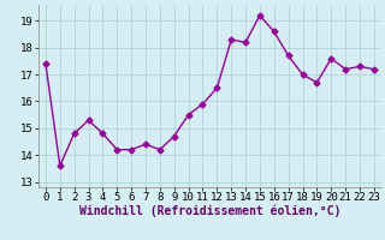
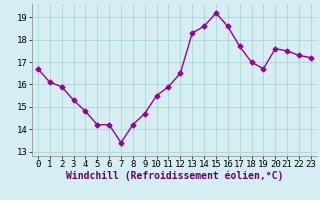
0: 17.4 -> 16.7
1: 13.6 -> 16.1
2: 14.8 -> 15.9
7: 14.4 -> 13.4
14: 18.2 -> 18.6
21: 17.2 -> 17.5
